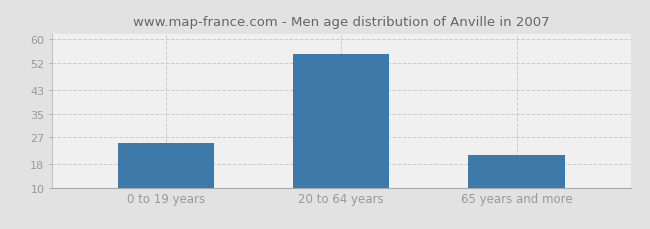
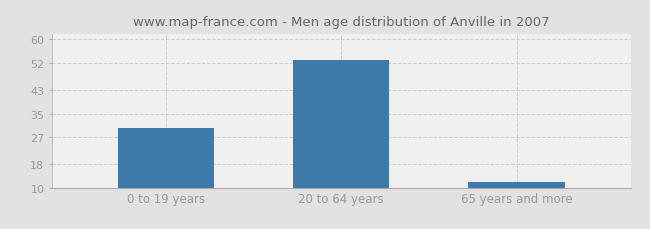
0 to 19 years: 25 -> 30
20 to 64 years: 55 -> 53
65 years and more: 21 -> 12
